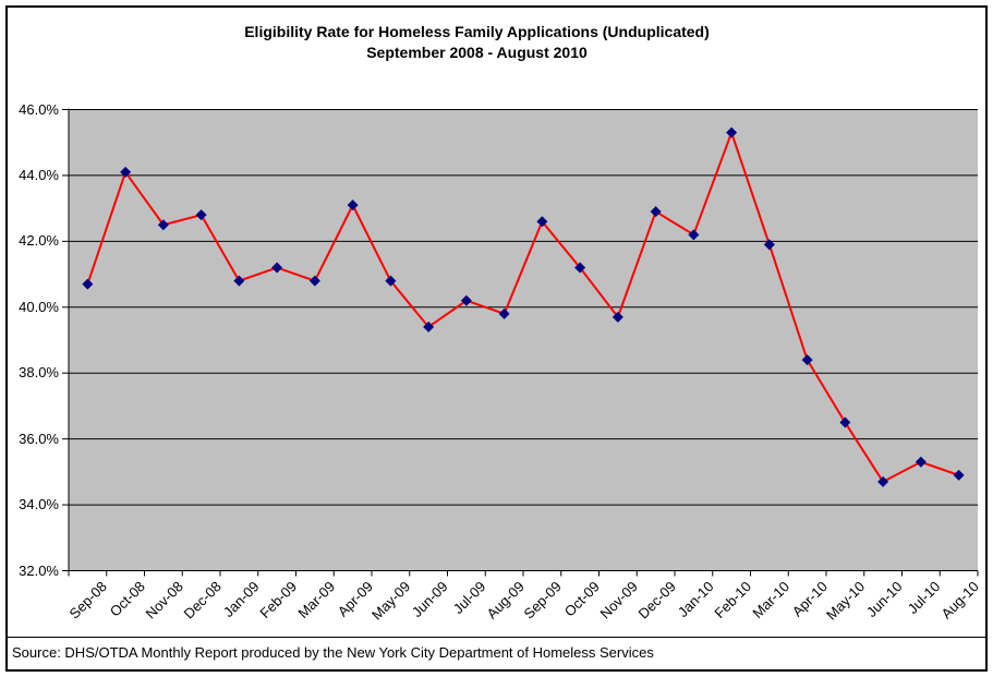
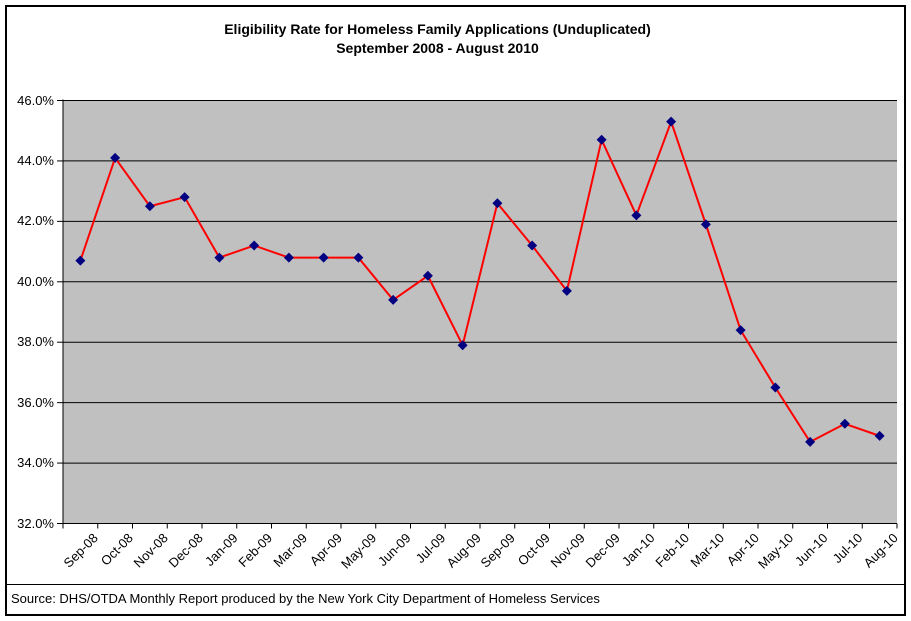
Apr-09: 43.1% -> 40.8%
Aug-09: 39.8% -> 37.9%
Dec-09: 42.9% -> 44.7%
